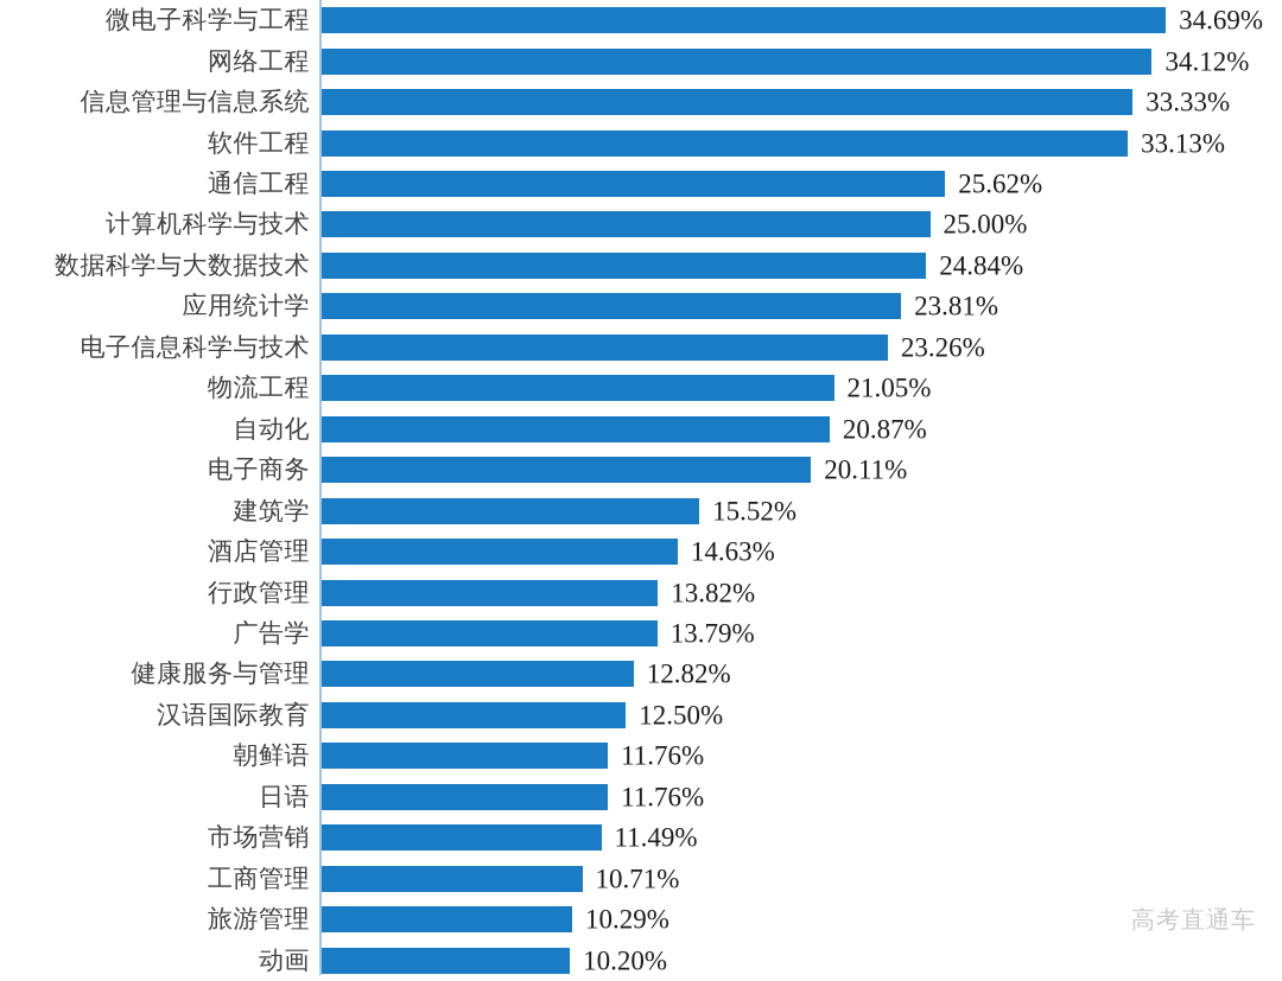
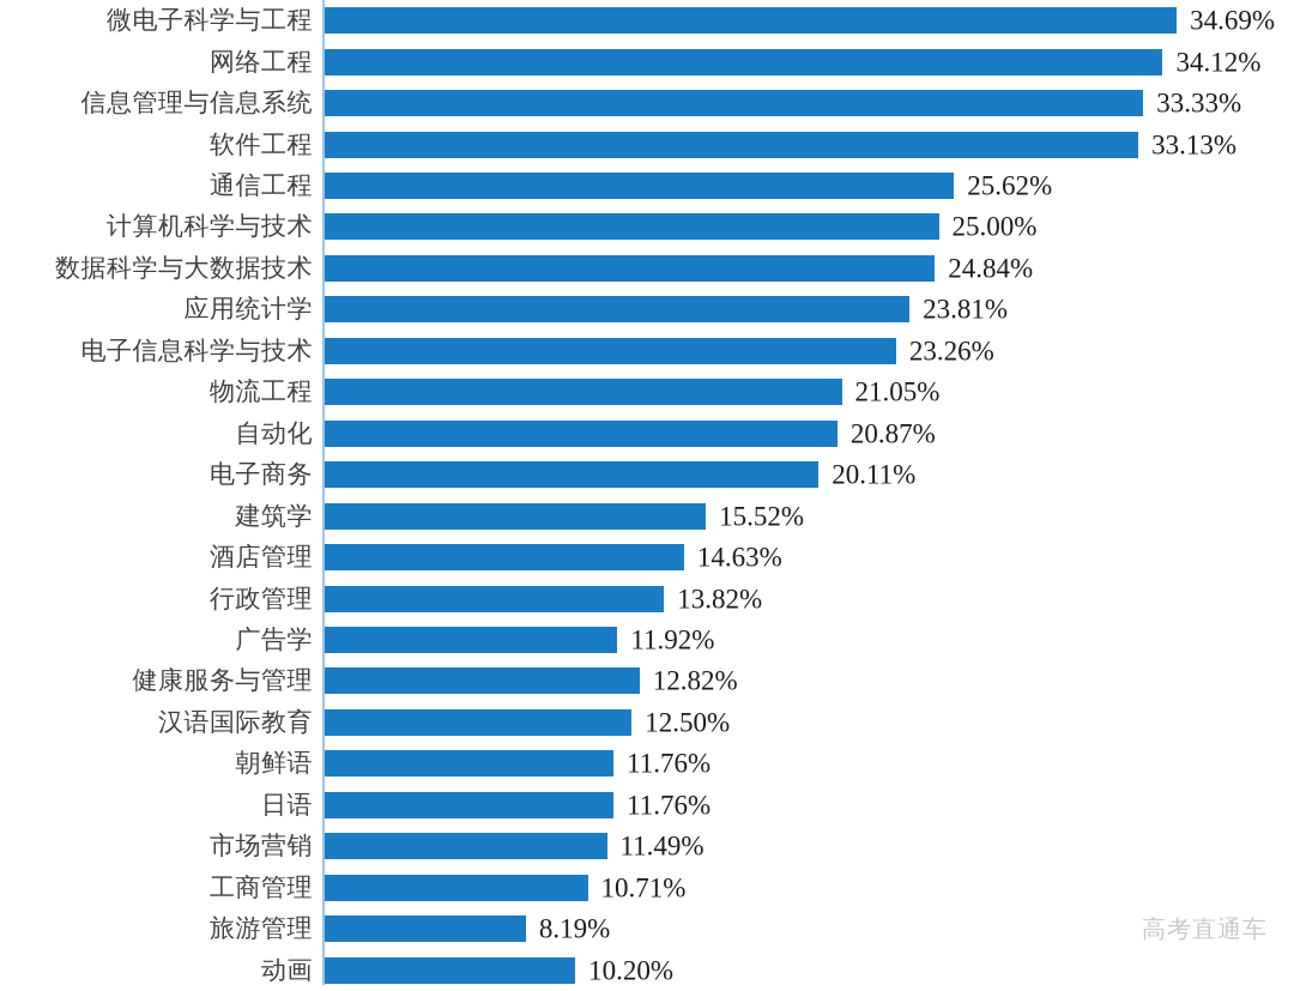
广告学: 13.79% -> 11.92%
旅游管理: 10.29% -> 8.19%
